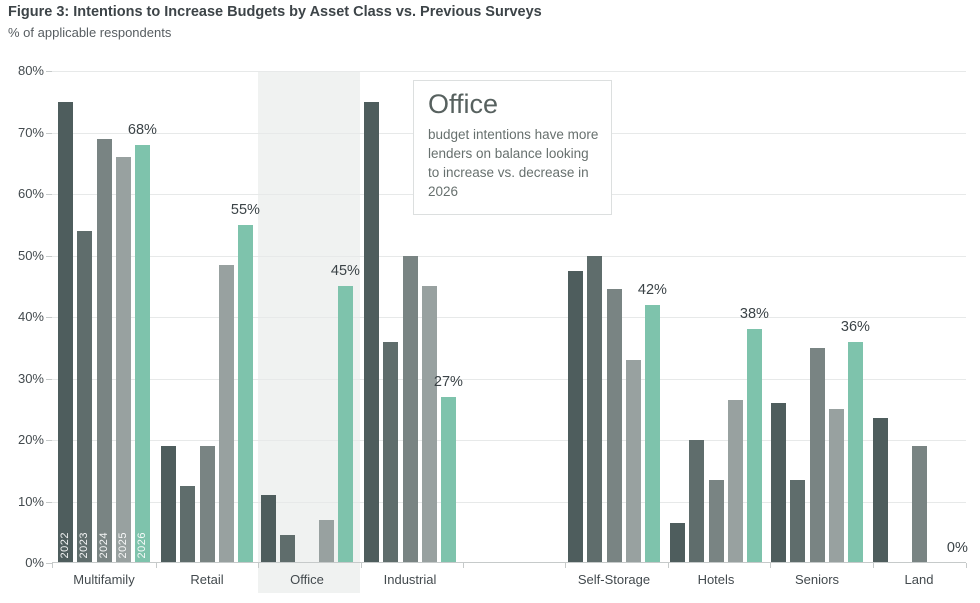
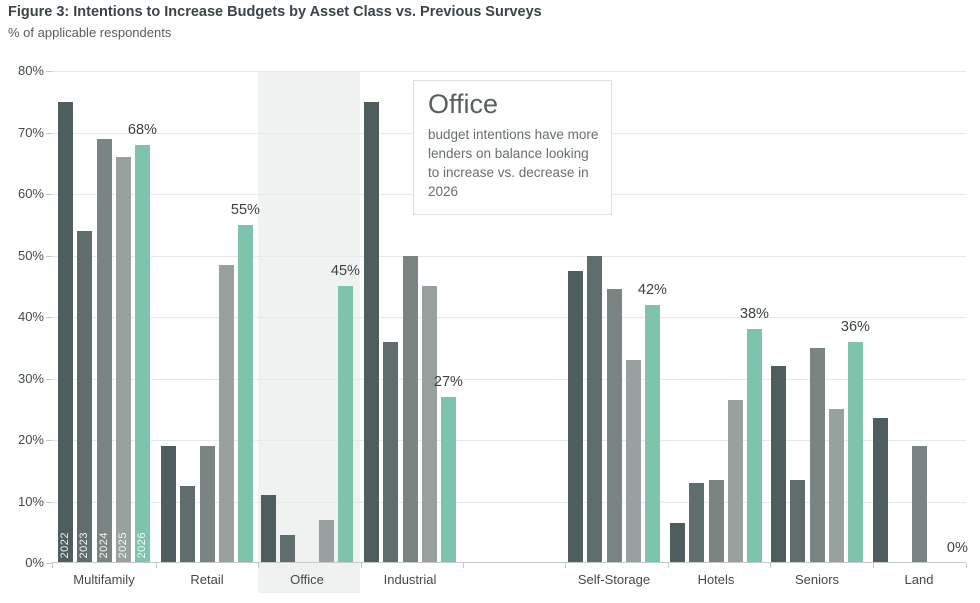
2023/Hotels: 20% -> 13%
2022/Seniors: 26% -> 32%
